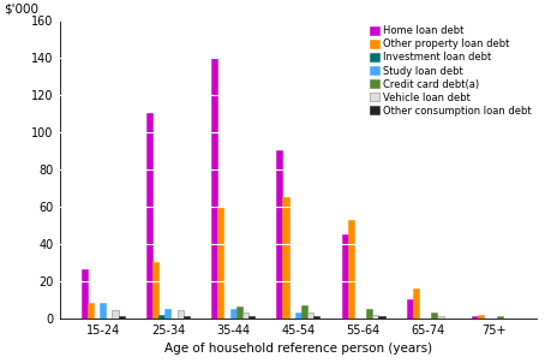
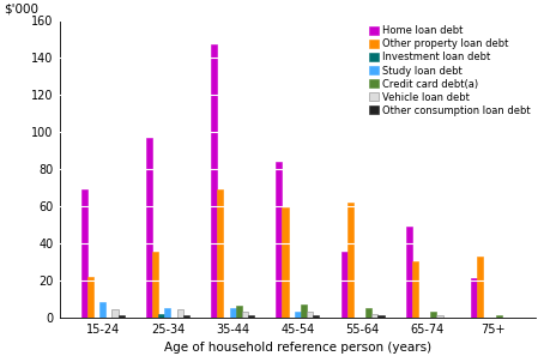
Home loan debt/15-24: 26 -> 69
Other property loan debt/15-24: 8 -> 22
Home loan debt/25-34: 110 -> 97
Other property loan debt/25-34: 30 -> 35
Home loan debt/35-44: 140 -> 147
Other property loan debt/35-44: 60 -> 69
Home loan debt/45-54: 90 -> 84
Other property loan debt/45-54: 65 -> 59
Home loan debt/55-64: 45 -> 35
Other property loan debt/55-64: 53 -> 62
Home loan debt/65-74: 10 -> 49
Other property loan debt/65-74: 16 -> 30
Home loan debt/75+: 1 -> 21
Other property loan debt/75+: 2 -> 33
